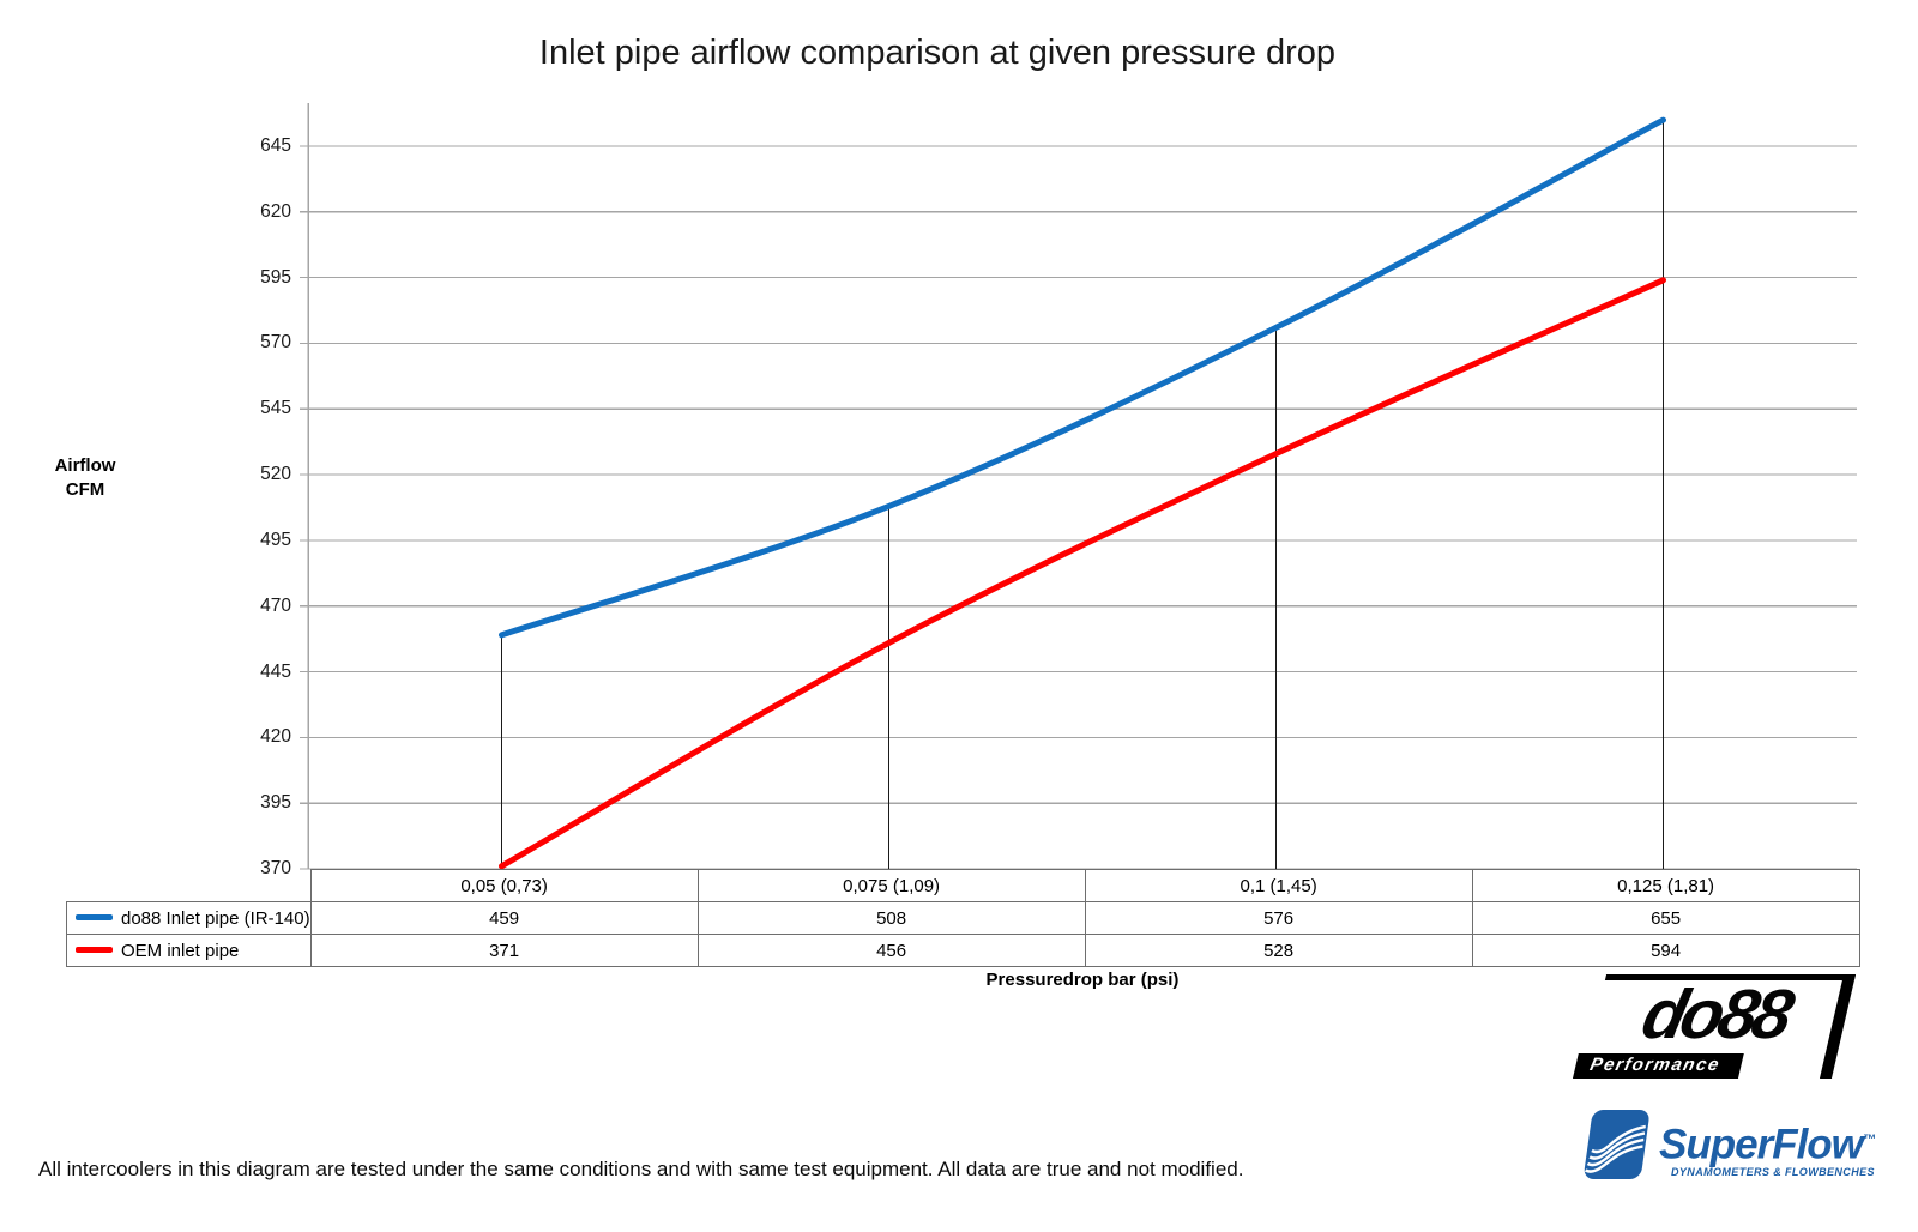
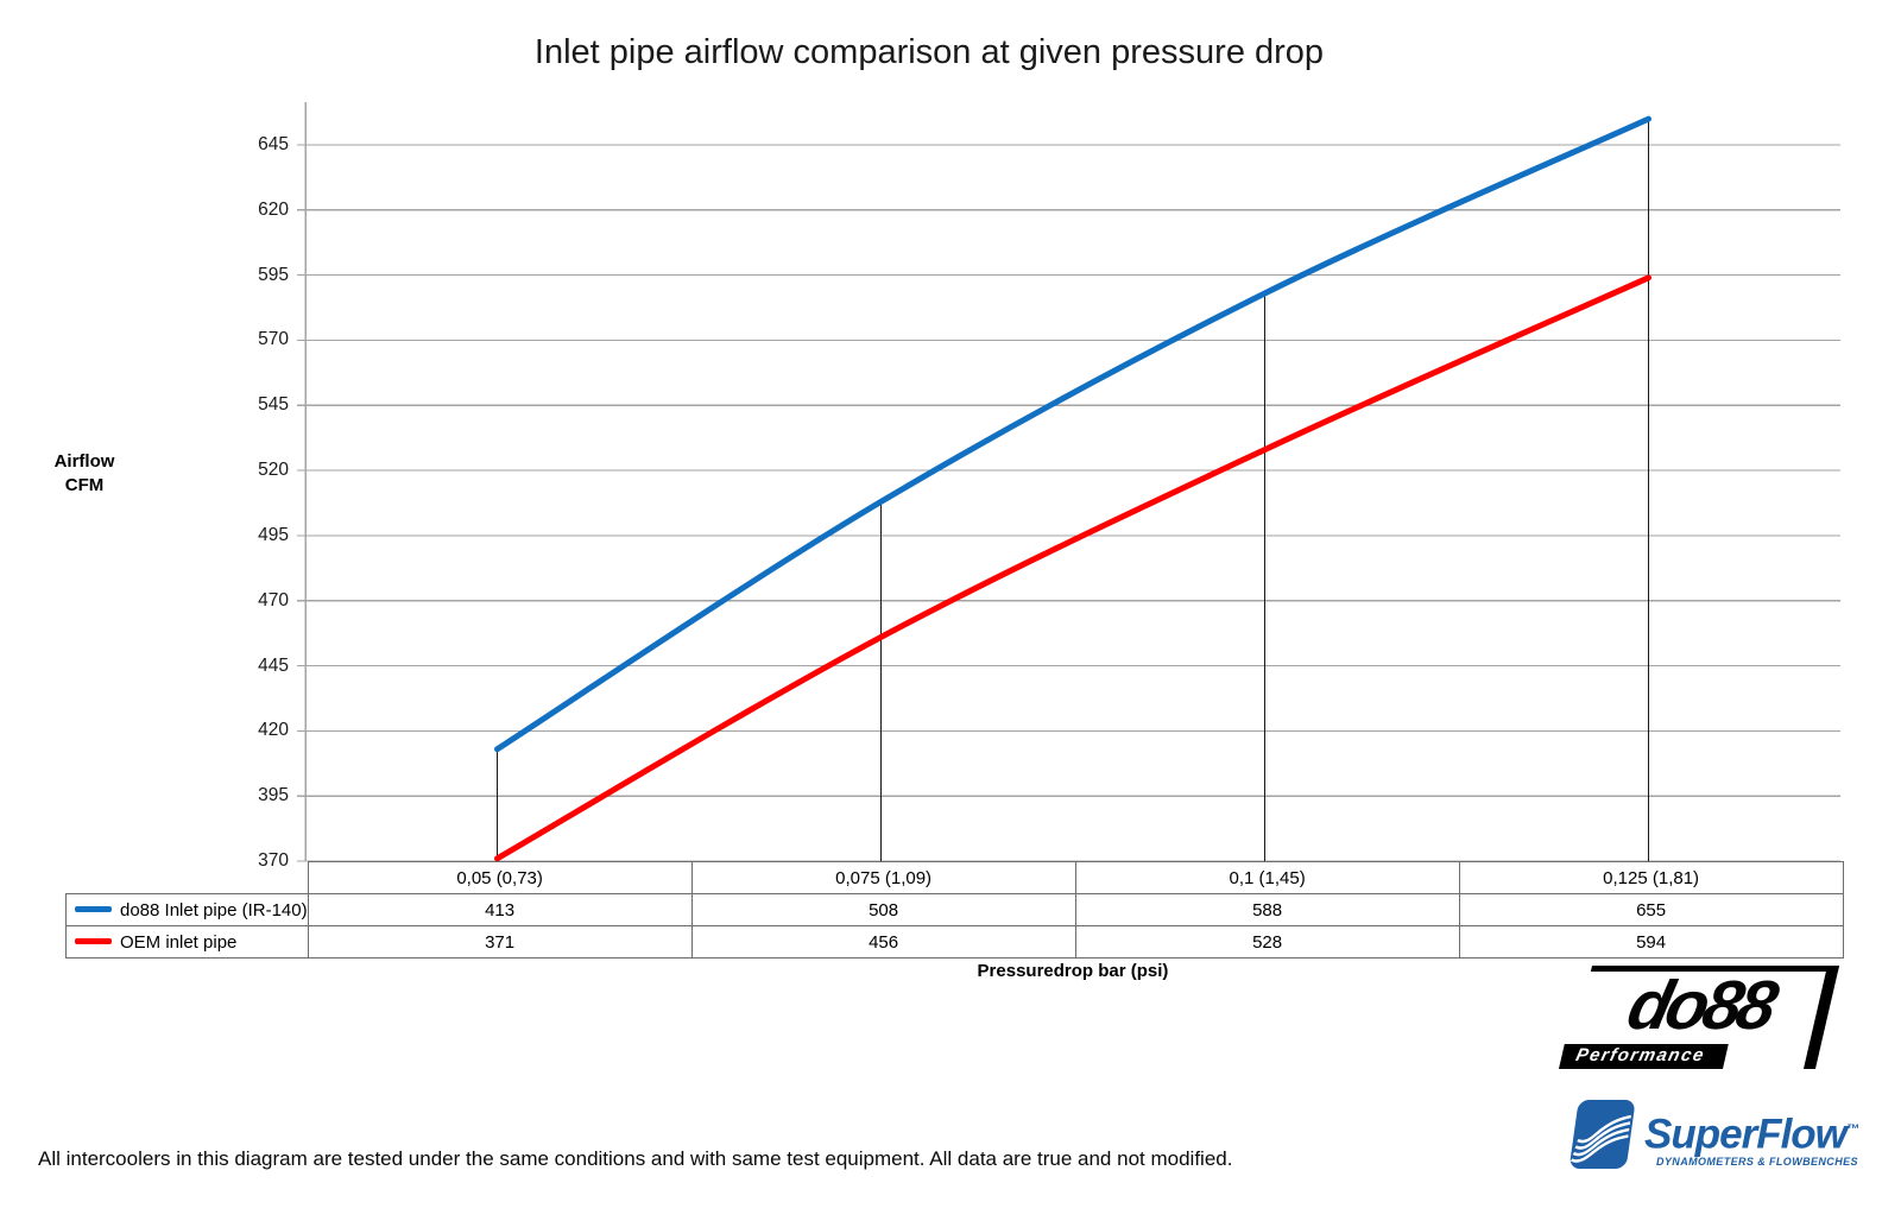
do88 Inlet pipe (IR-140)/0,05 (0,73): 459 -> 413
do88 Inlet pipe (IR-140)/0,1 (1,45): 576 -> 588
